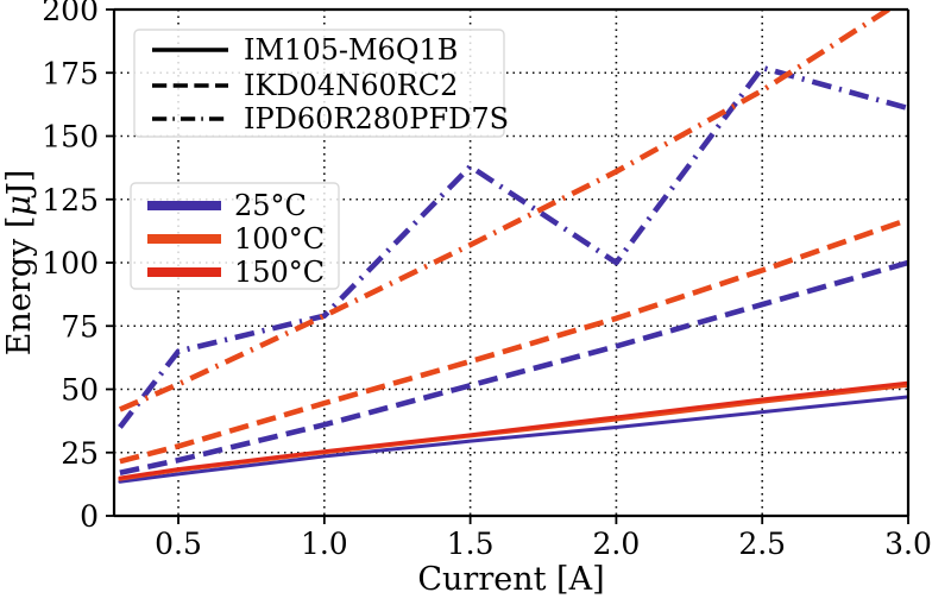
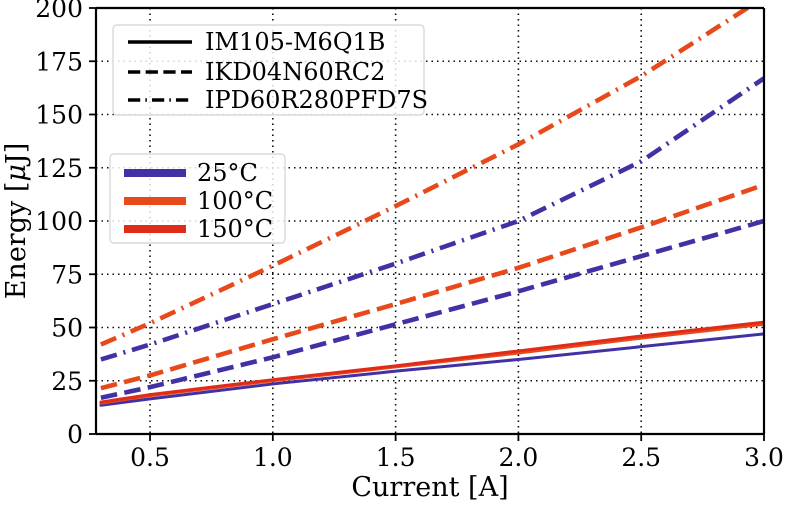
IPD60R280PFD7S 25°C/0.5: 65 -> 42
IPD60R280PFD7S 25°C/1.0: 79 -> 61
IPD60R280PFD7S 25°C/1.5: 138 -> 80
IPD60R280PFD7S 25°C/2.5: 177 -> 128
IPD60R280PFD7S 25°C/3.0: 161 -> 167
